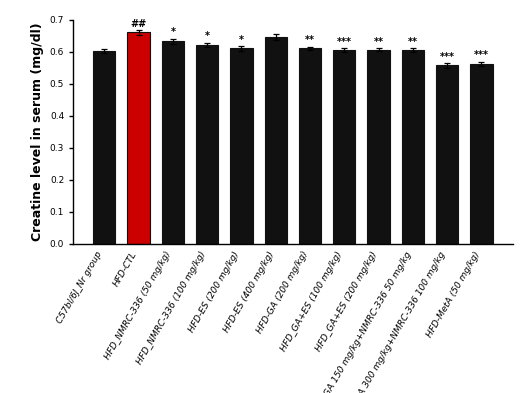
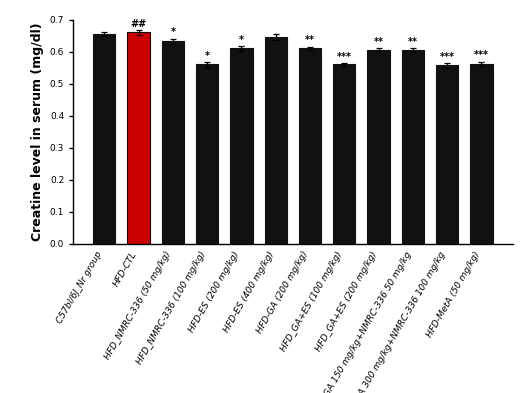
C57bl/6J_Nr group: 0.602 -> 0.655
HFD_NMRC-336 (100 mg/kg): 0.621 -> 0.560
HFD_GA+ES (100 mg/kg): 0.605 -> 0.560
